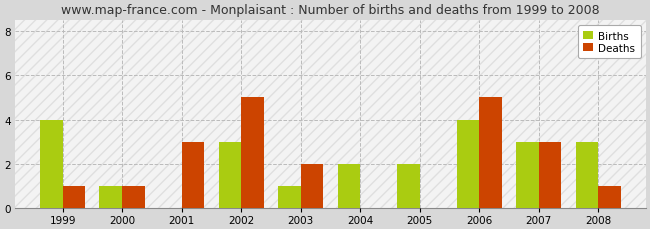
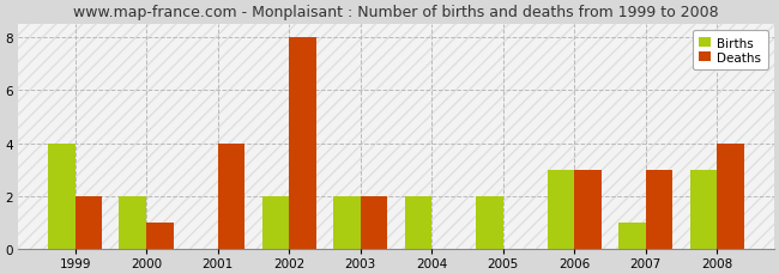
Deaths/1999: 1 -> 2
Births/2000: 1 -> 2
Deaths/2001: 3 -> 4
Births/2002: 3 -> 2
Deaths/2002: 5 -> 8
Births/2003: 1 -> 2
Births/2006: 4 -> 3
Deaths/2006: 5 -> 3
Births/2007: 3 -> 1
Deaths/2008: 1 -> 4
